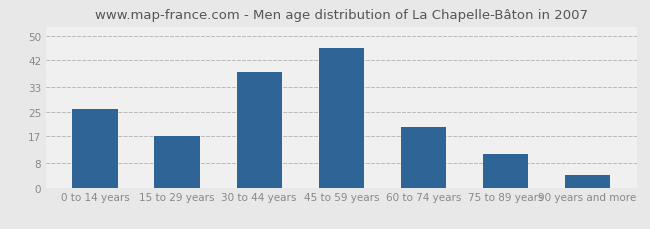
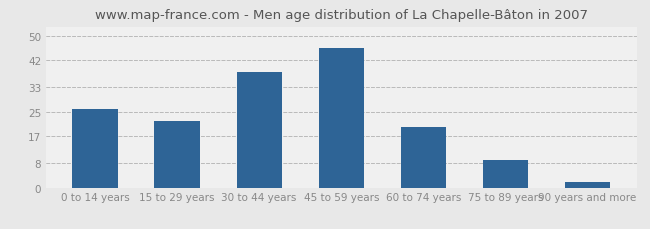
15 to 29 years: 17 -> 22
75 to 89 years: 11 -> 9
90 years and more: 4 -> 2
